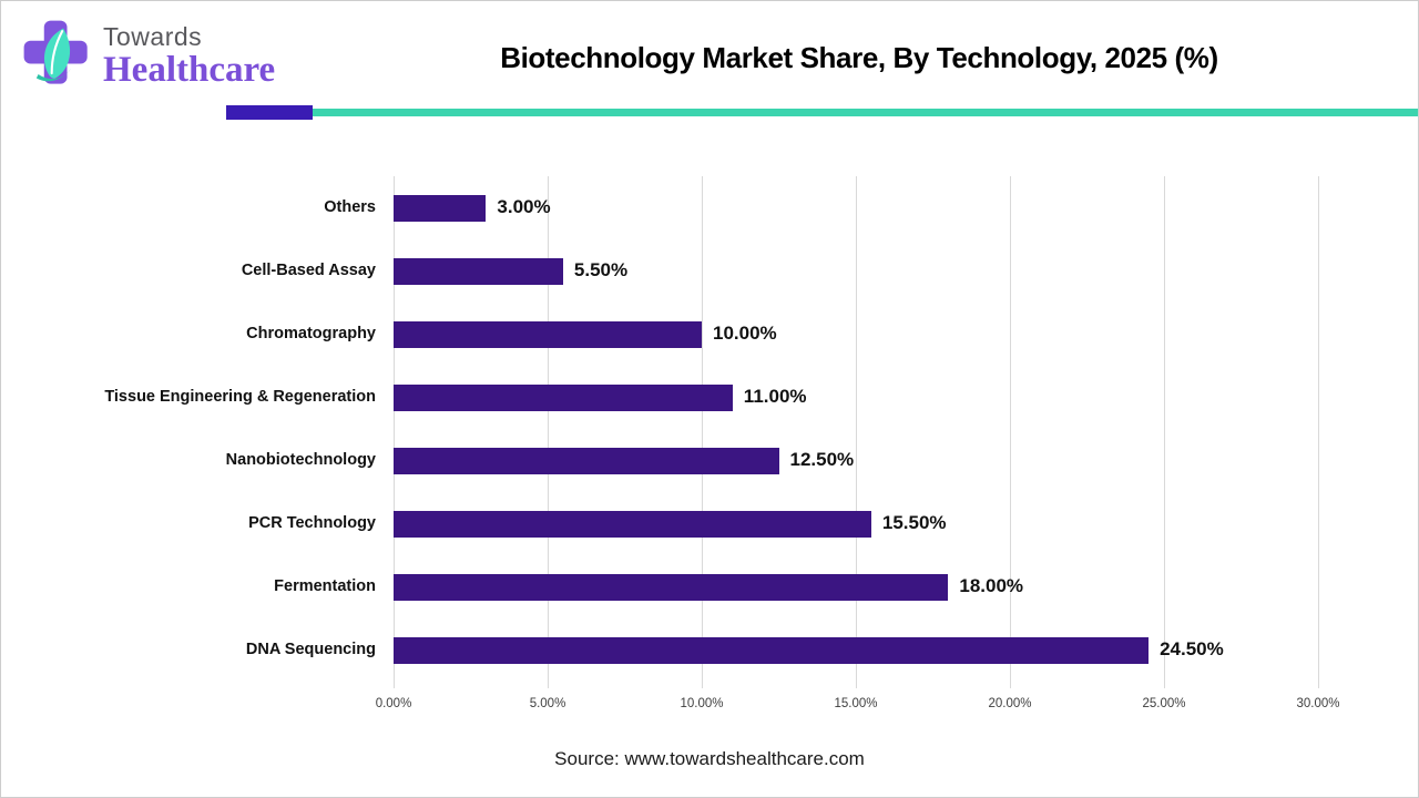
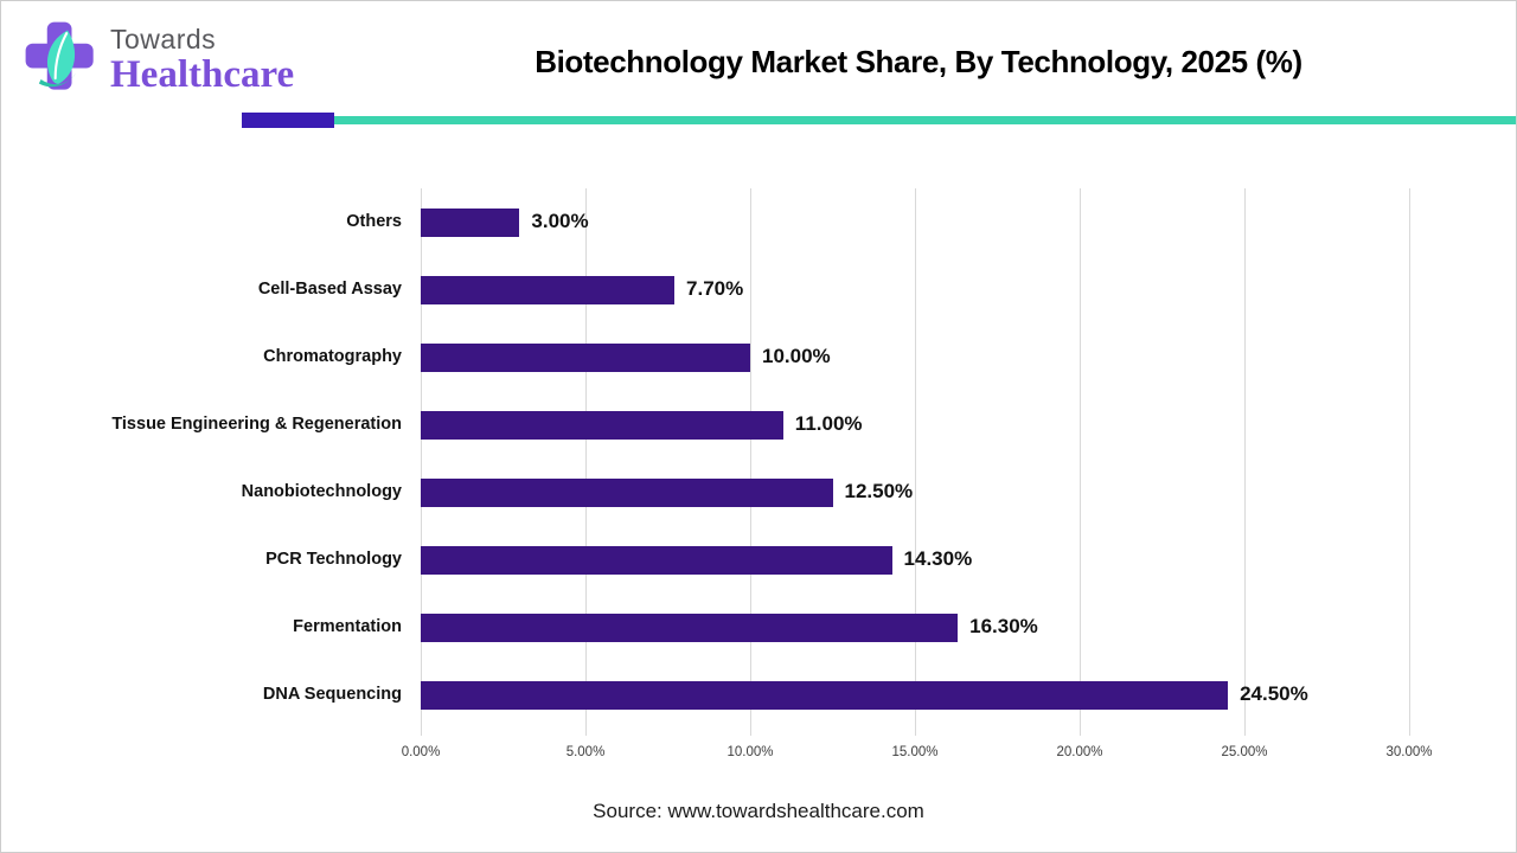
Cell-Based Assay: 5.50% -> 7.70%
PCR Technology: 15.50% -> 14.30%
Fermentation: 18.00% -> 16.30%
